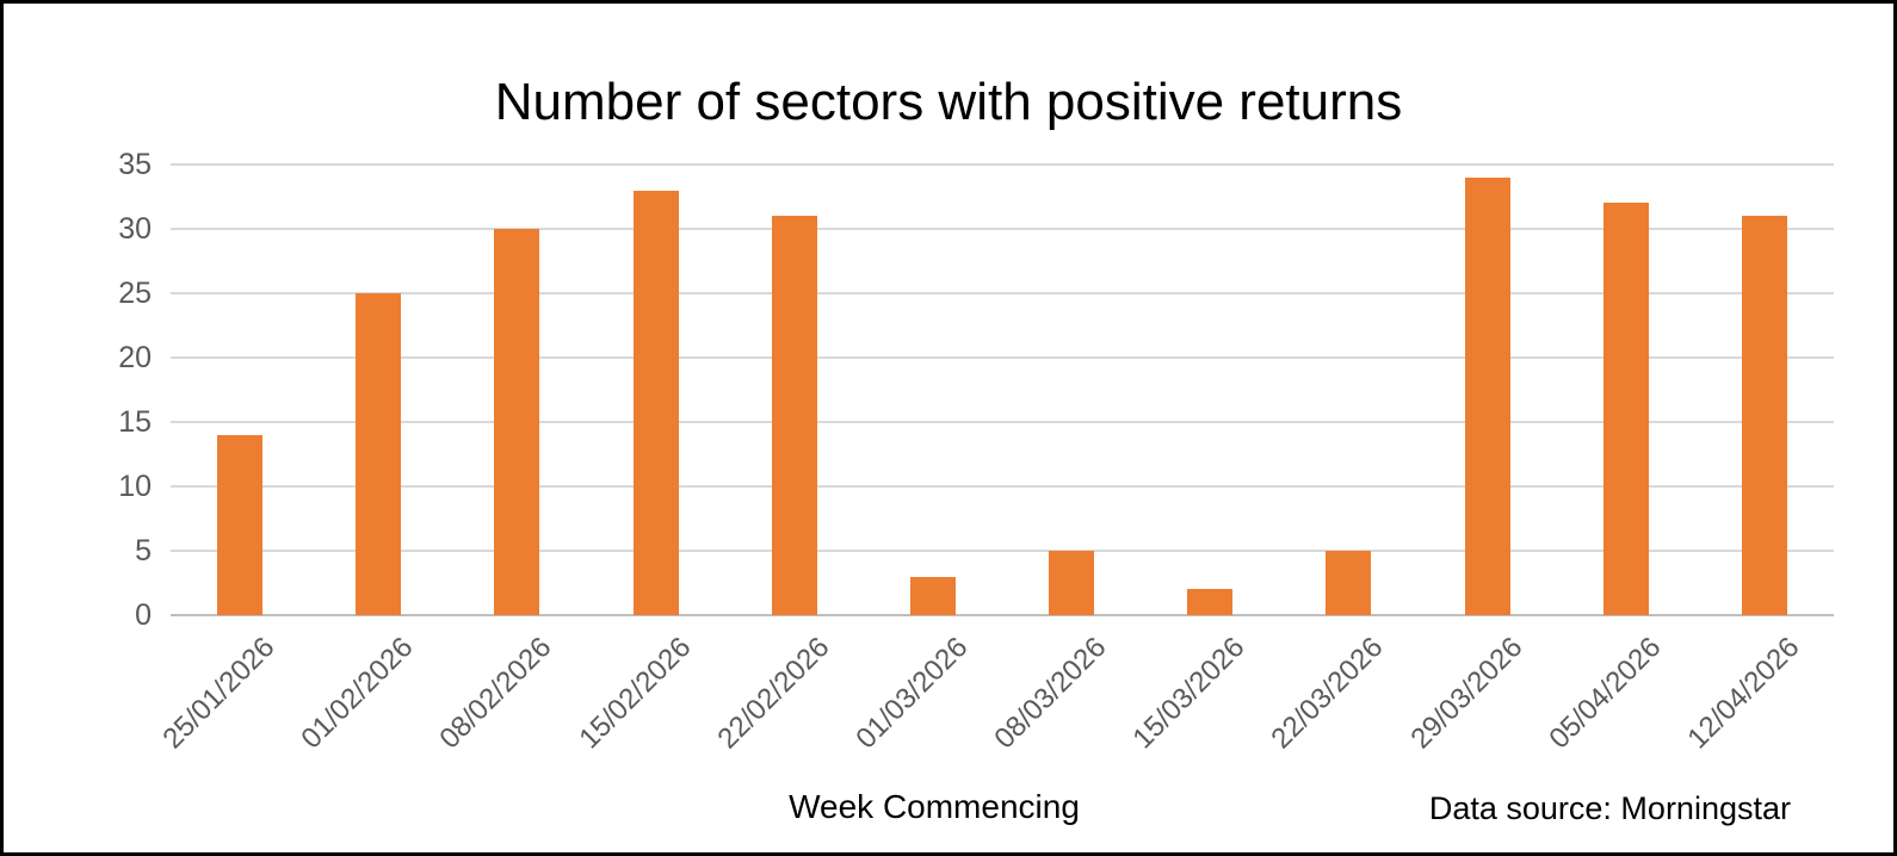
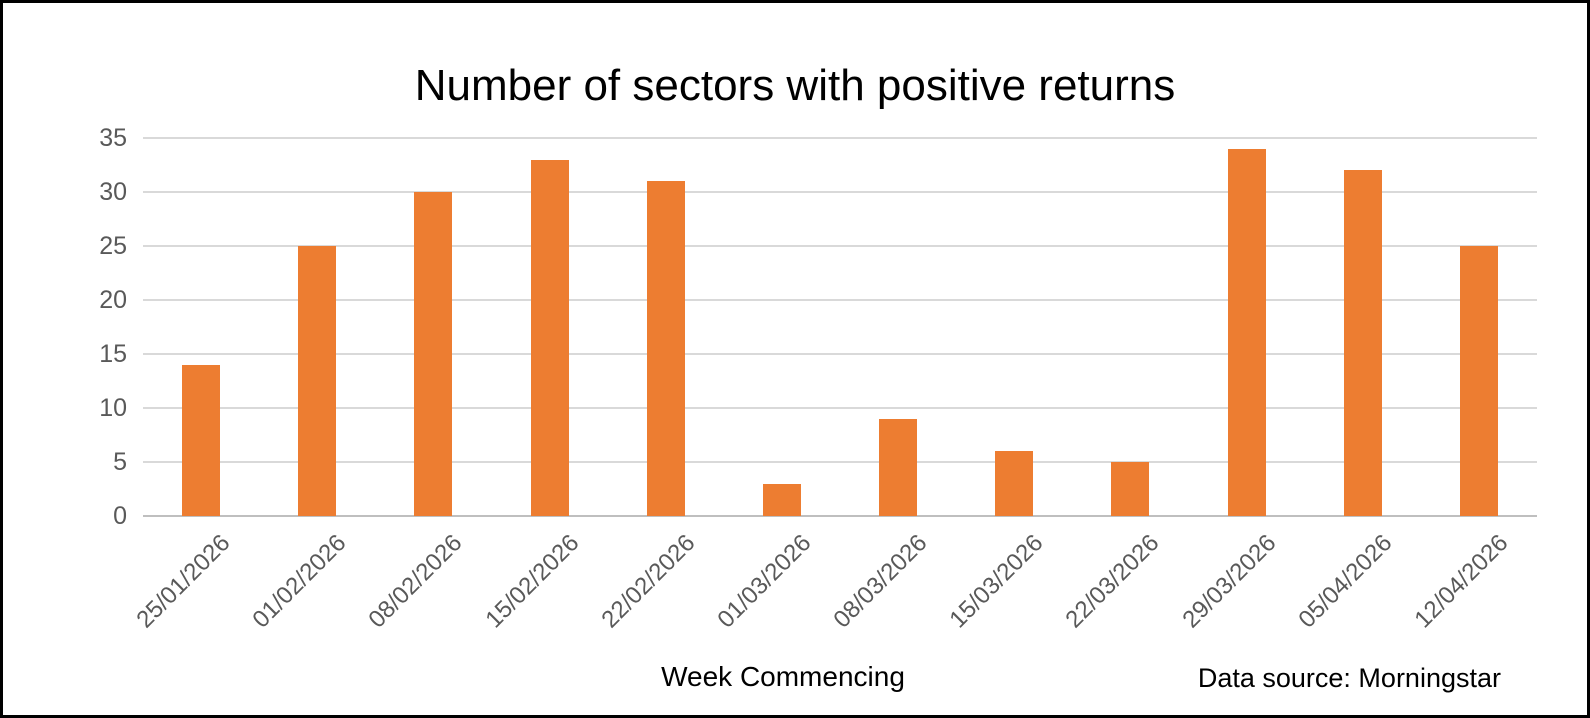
08/03/2026: 5 -> 9
15/03/2026: 2 -> 6
12/04/2026: 31 -> 25
